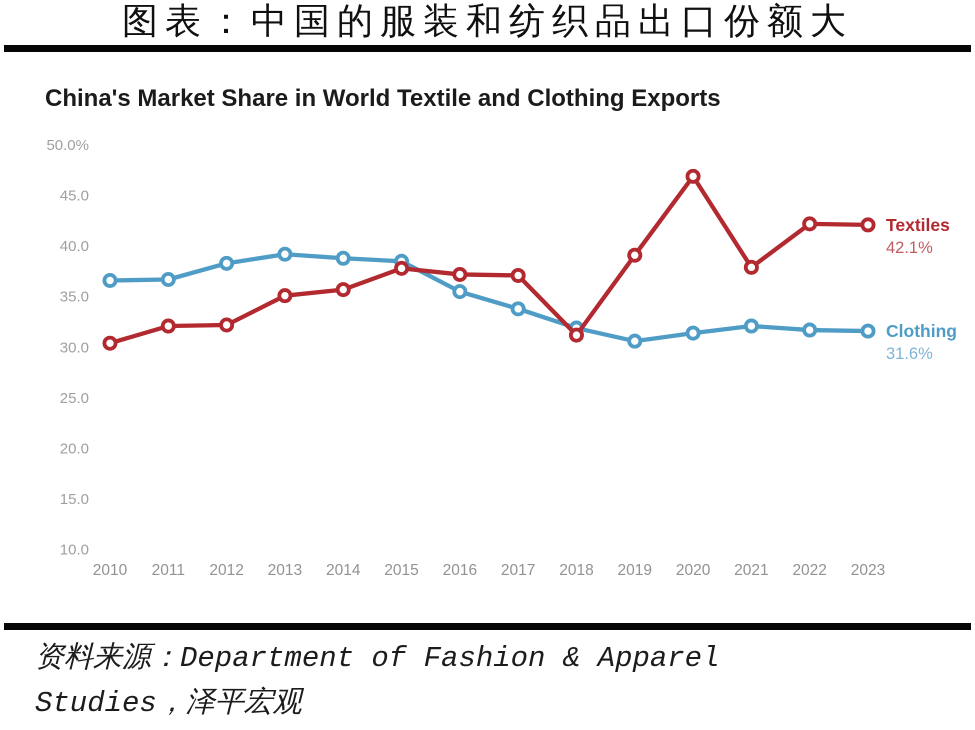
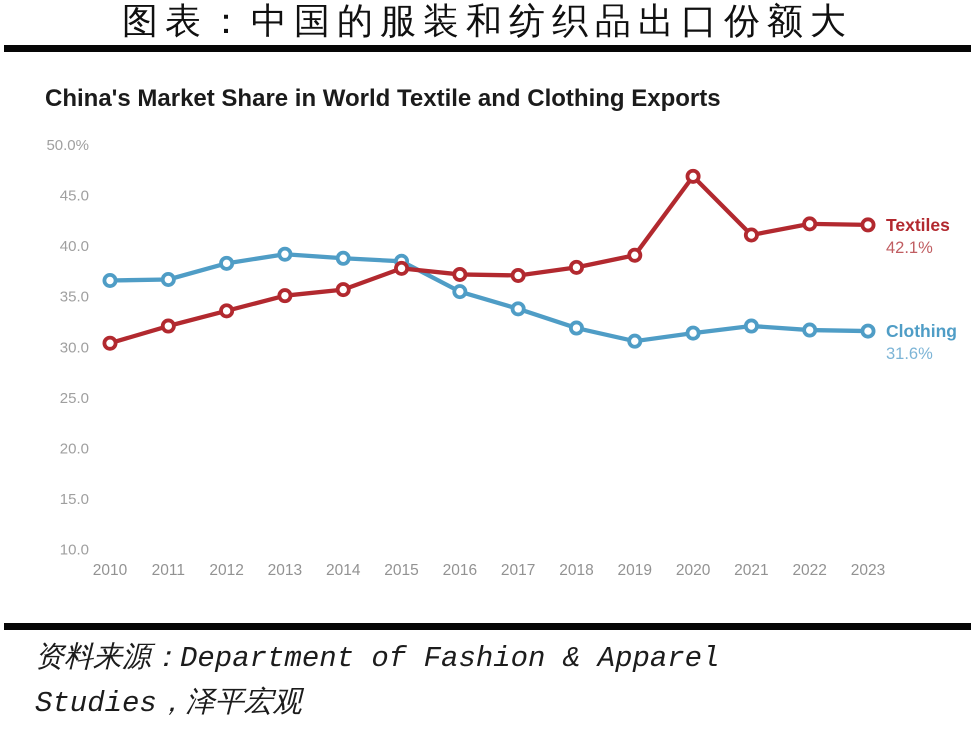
Textiles/2012: 32.2% -> 33.6%
Textiles/2018: 31.2% -> 37.9%
Textiles/2021: 37.9% -> 41.1%
